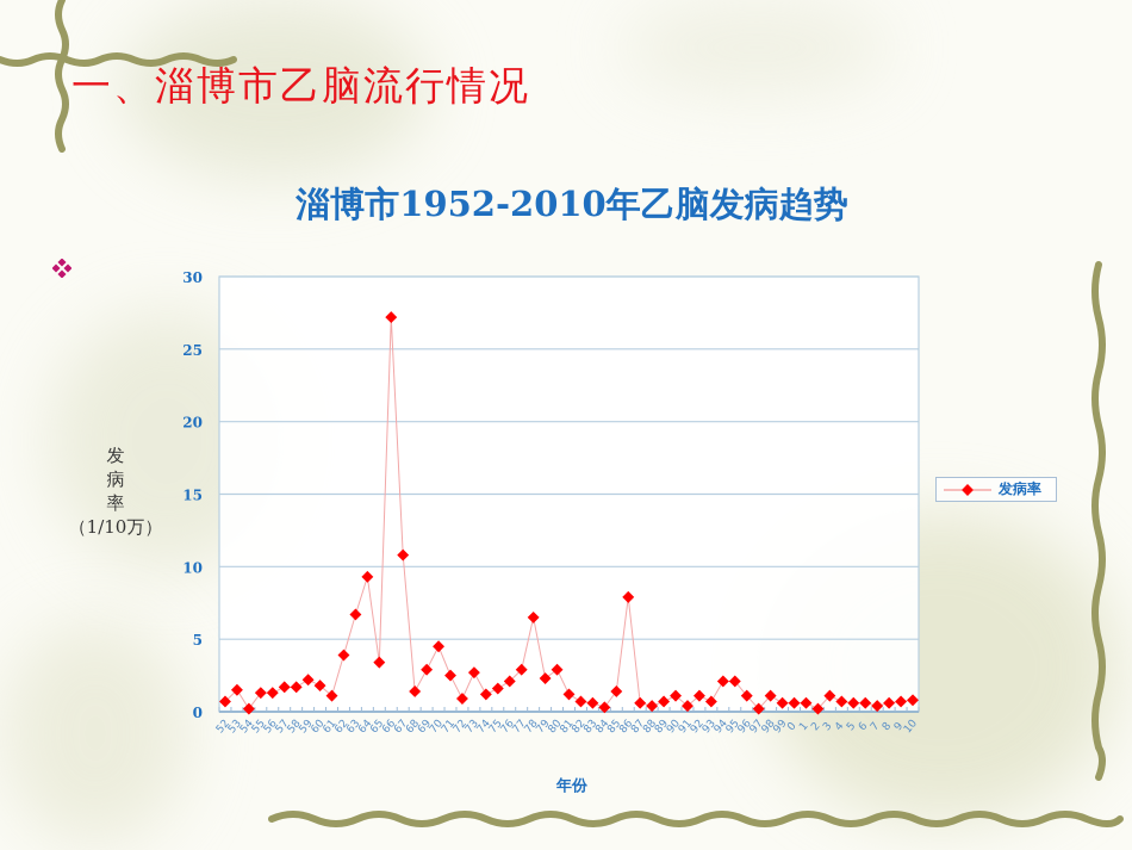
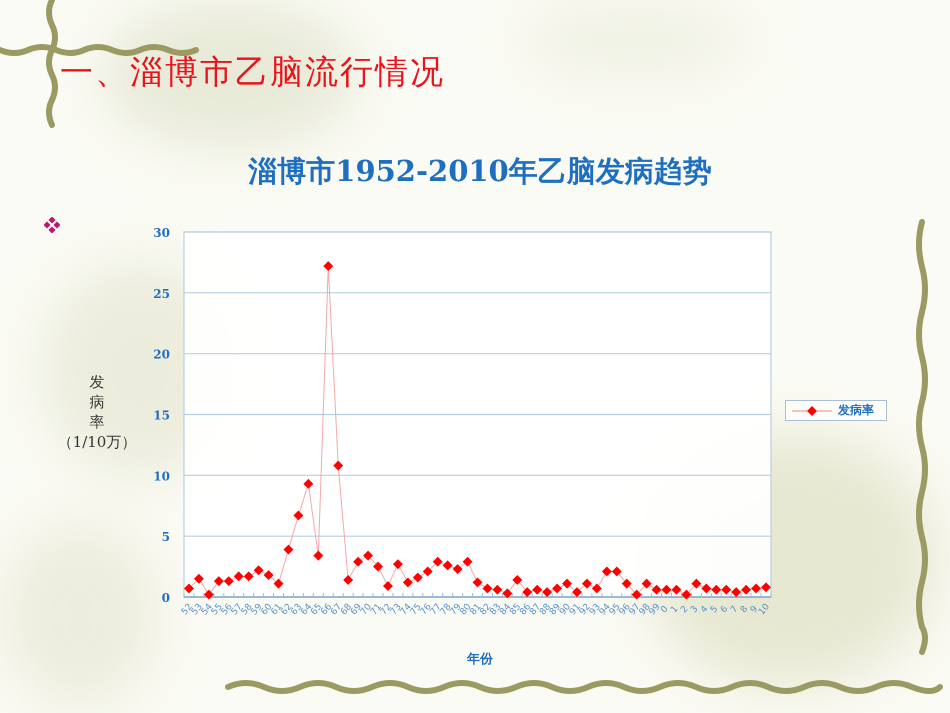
70: 4.5 -> 3.4
78: 6.5 -> 2.6
86: 7.9 -> 0.4
